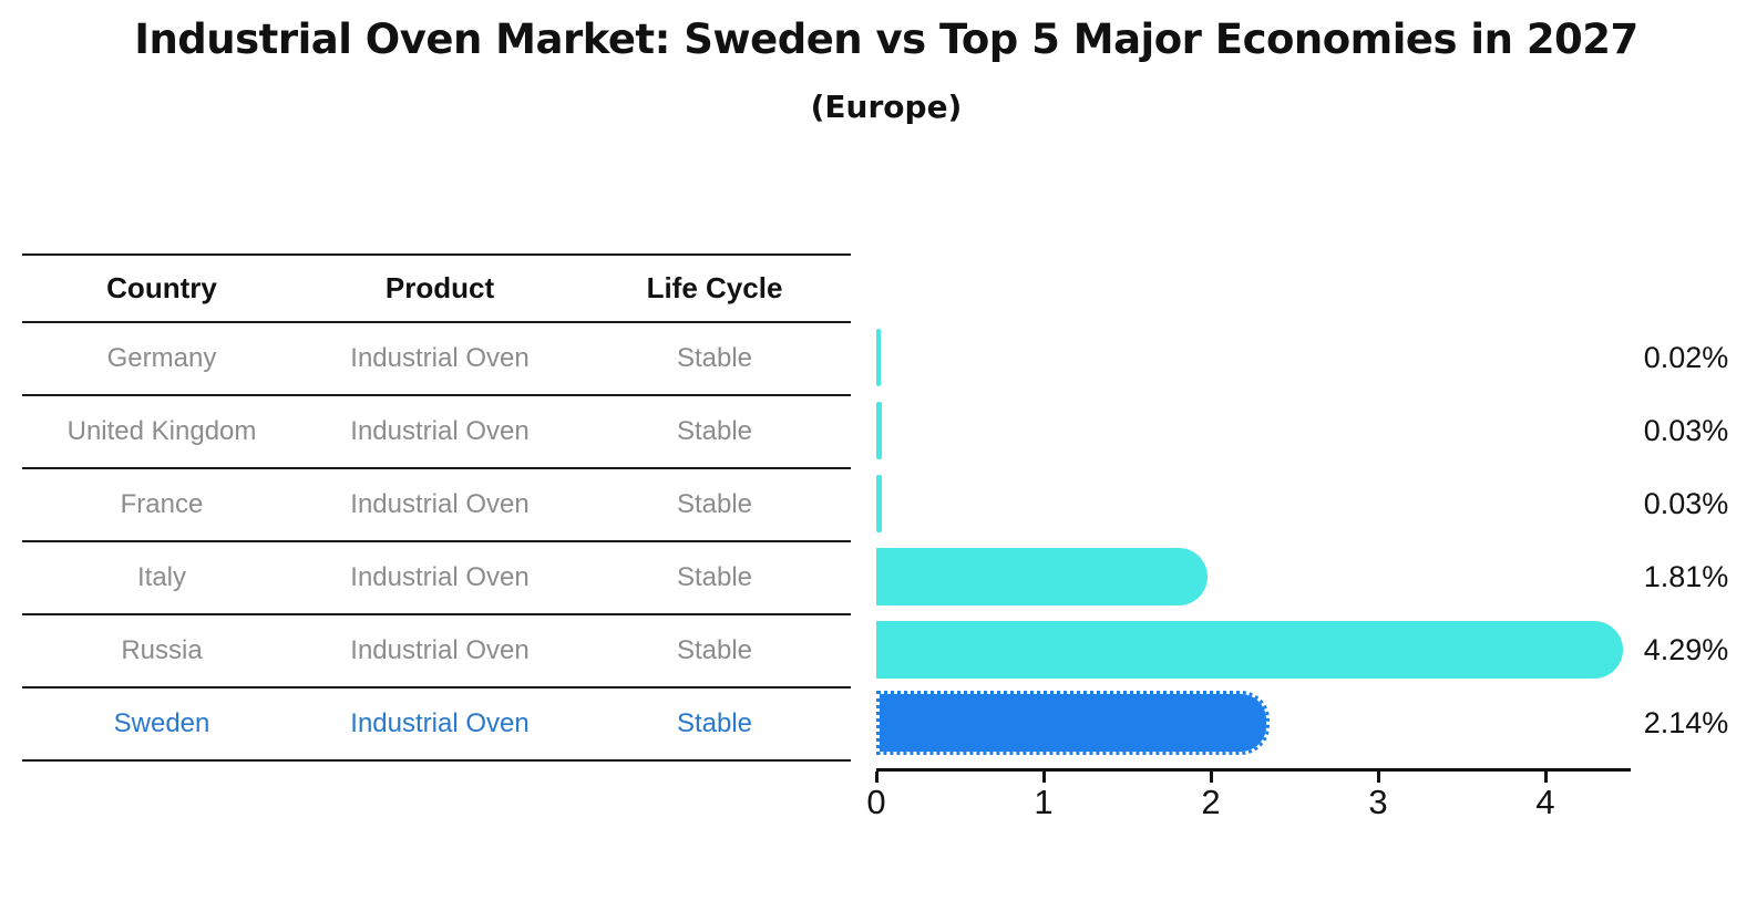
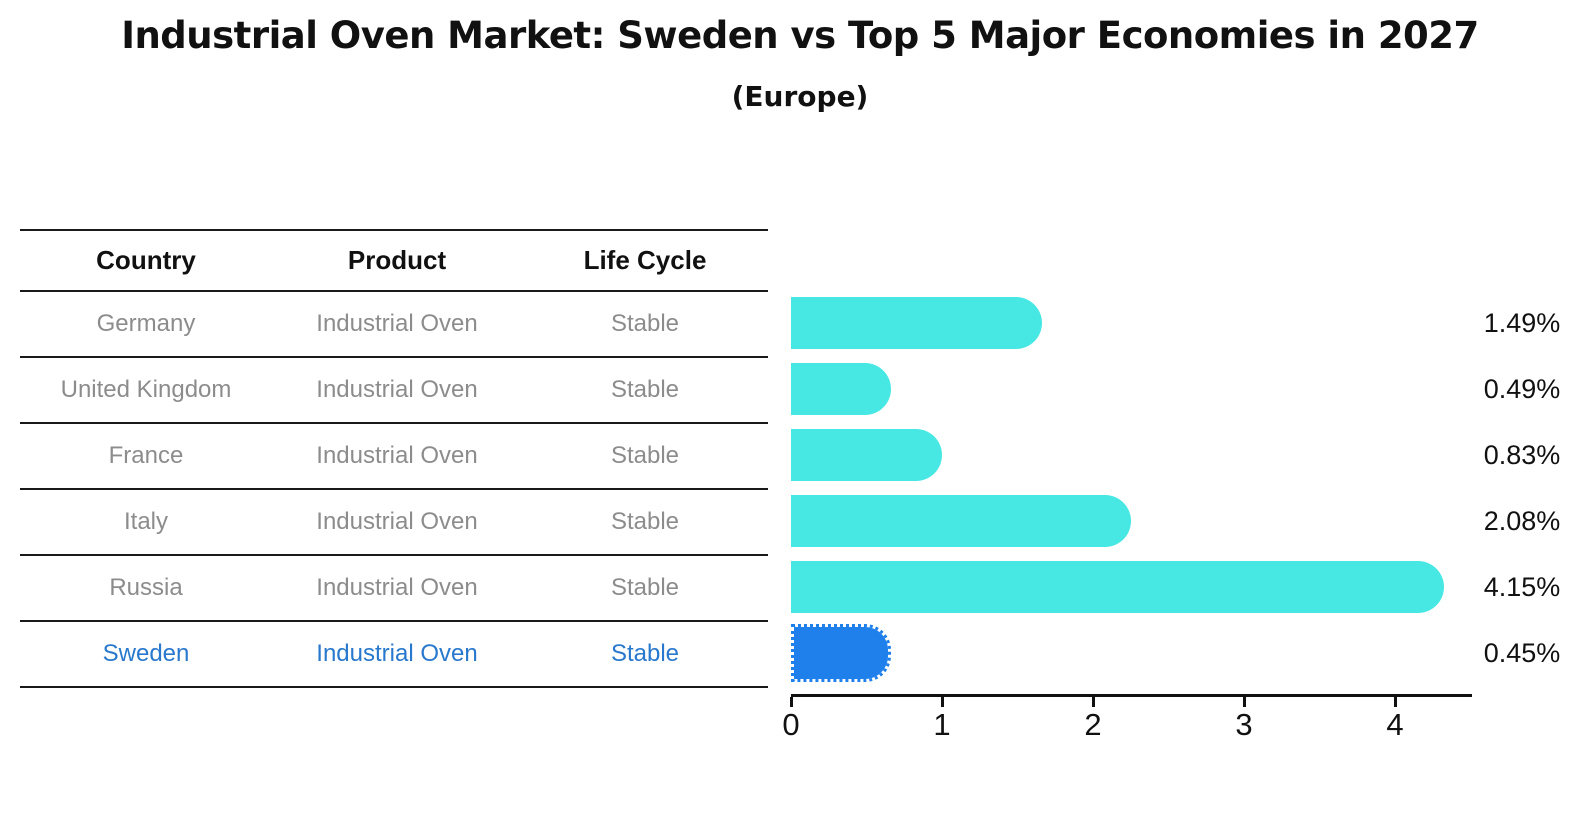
Germany: 0.02% -> 1.49%
United Kingdom: 0.03% -> 0.49%
France: 0.03% -> 0.83%
Italy: 1.81% -> 2.08%
Russia: 4.29% -> 4.15%
Sweden: 2.14% -> 0.45%
